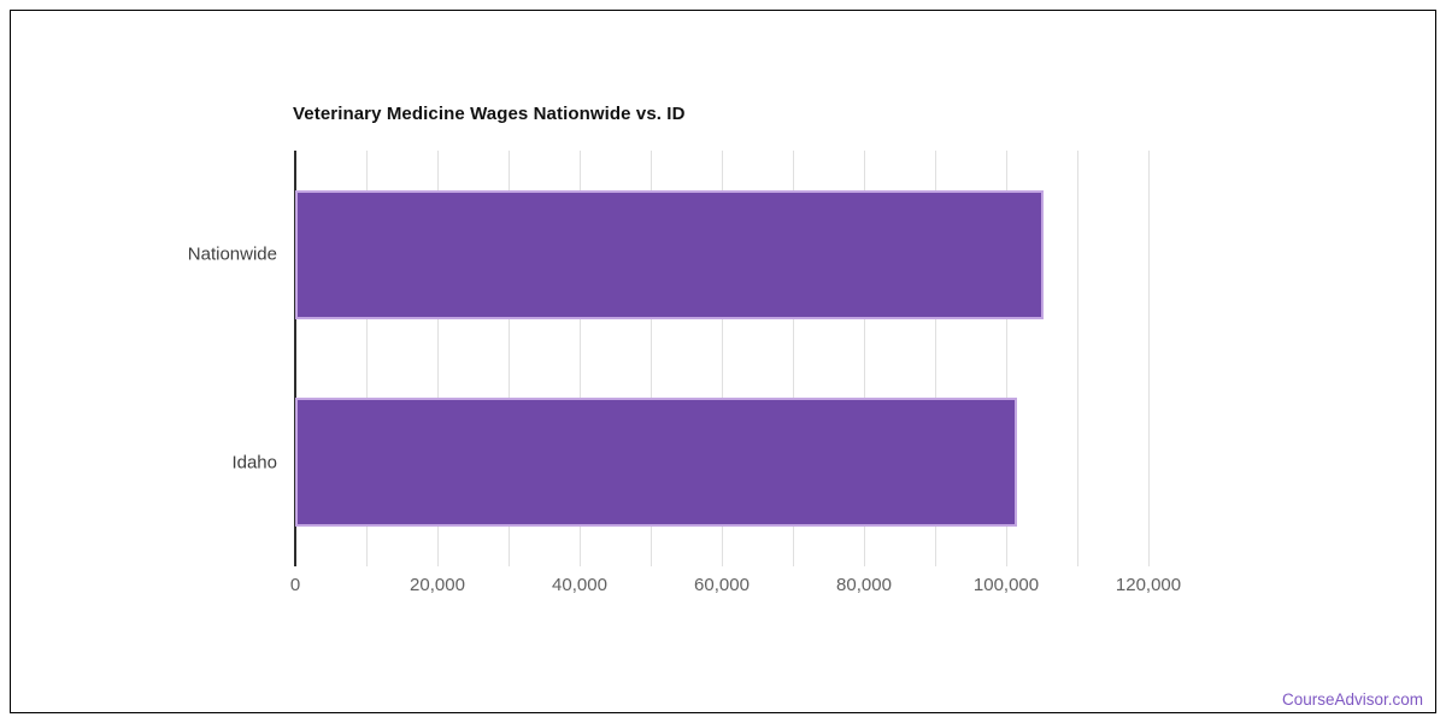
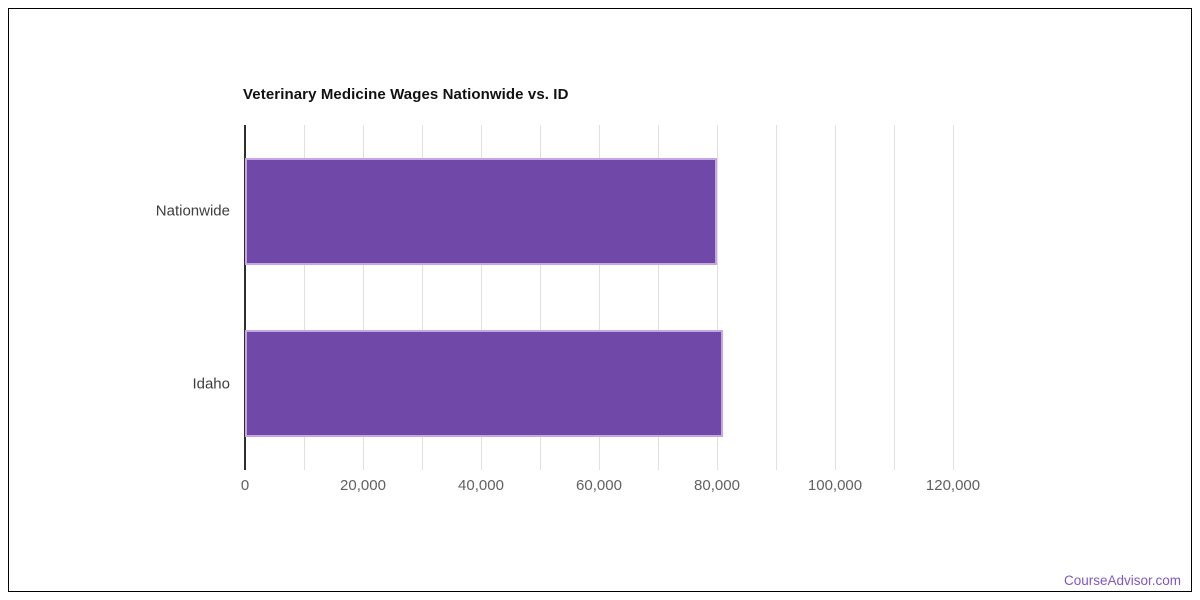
Nationwide: 105000 -> 80000
Idaho: 102000 -> 81000
